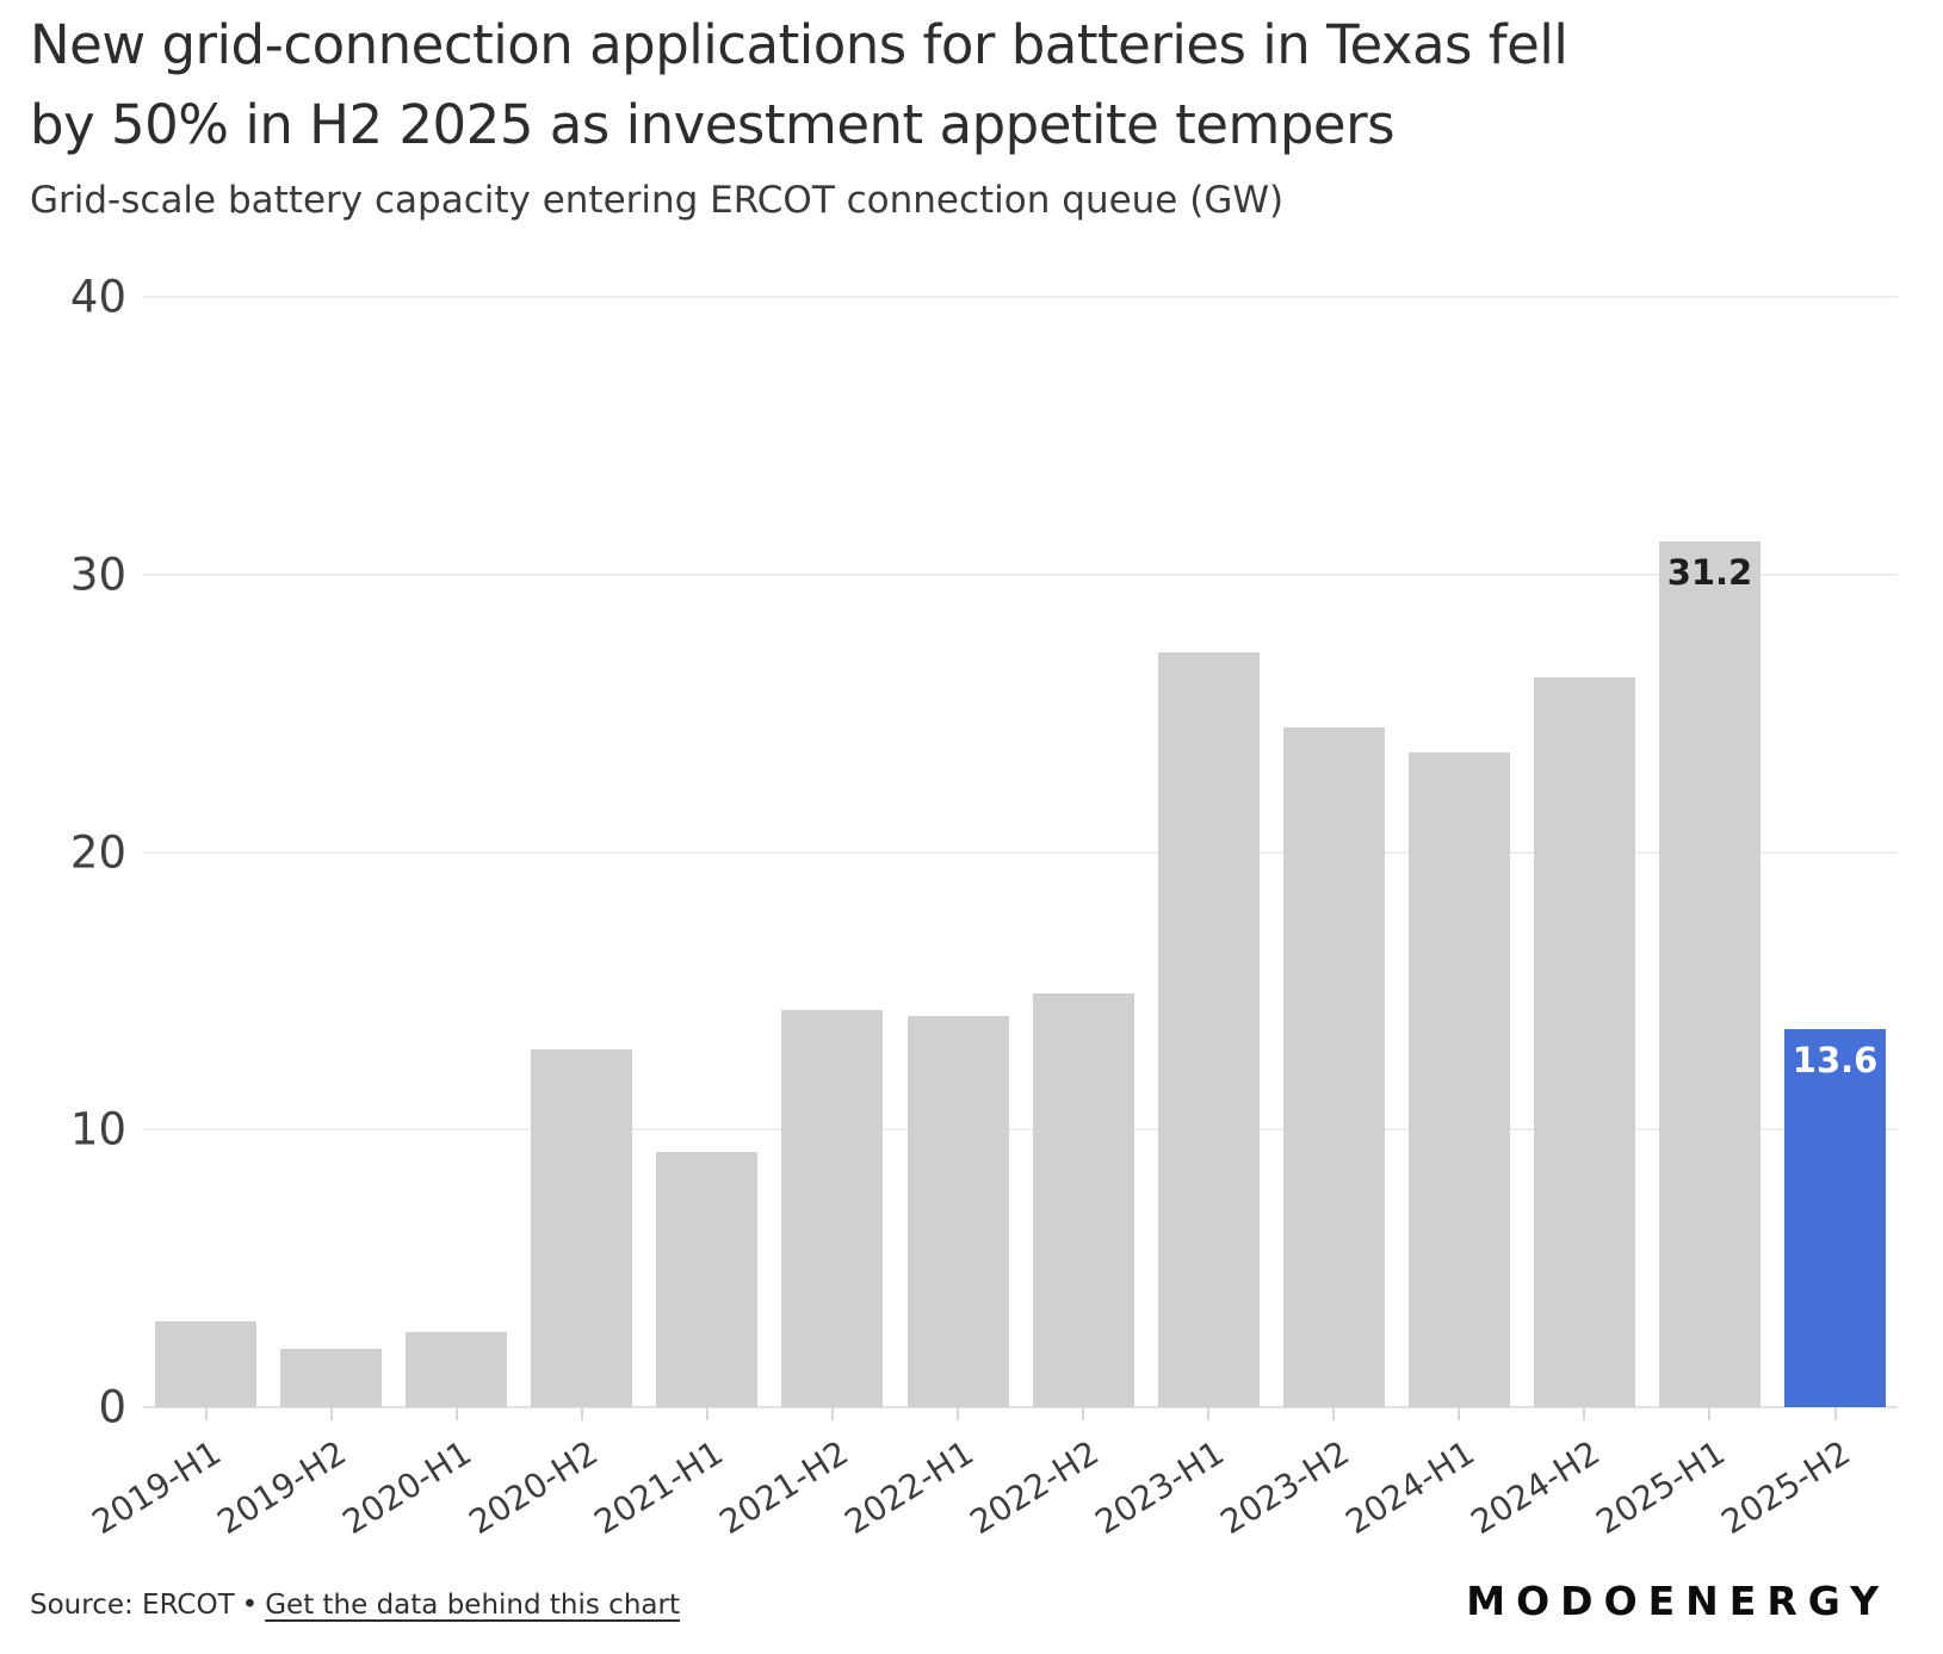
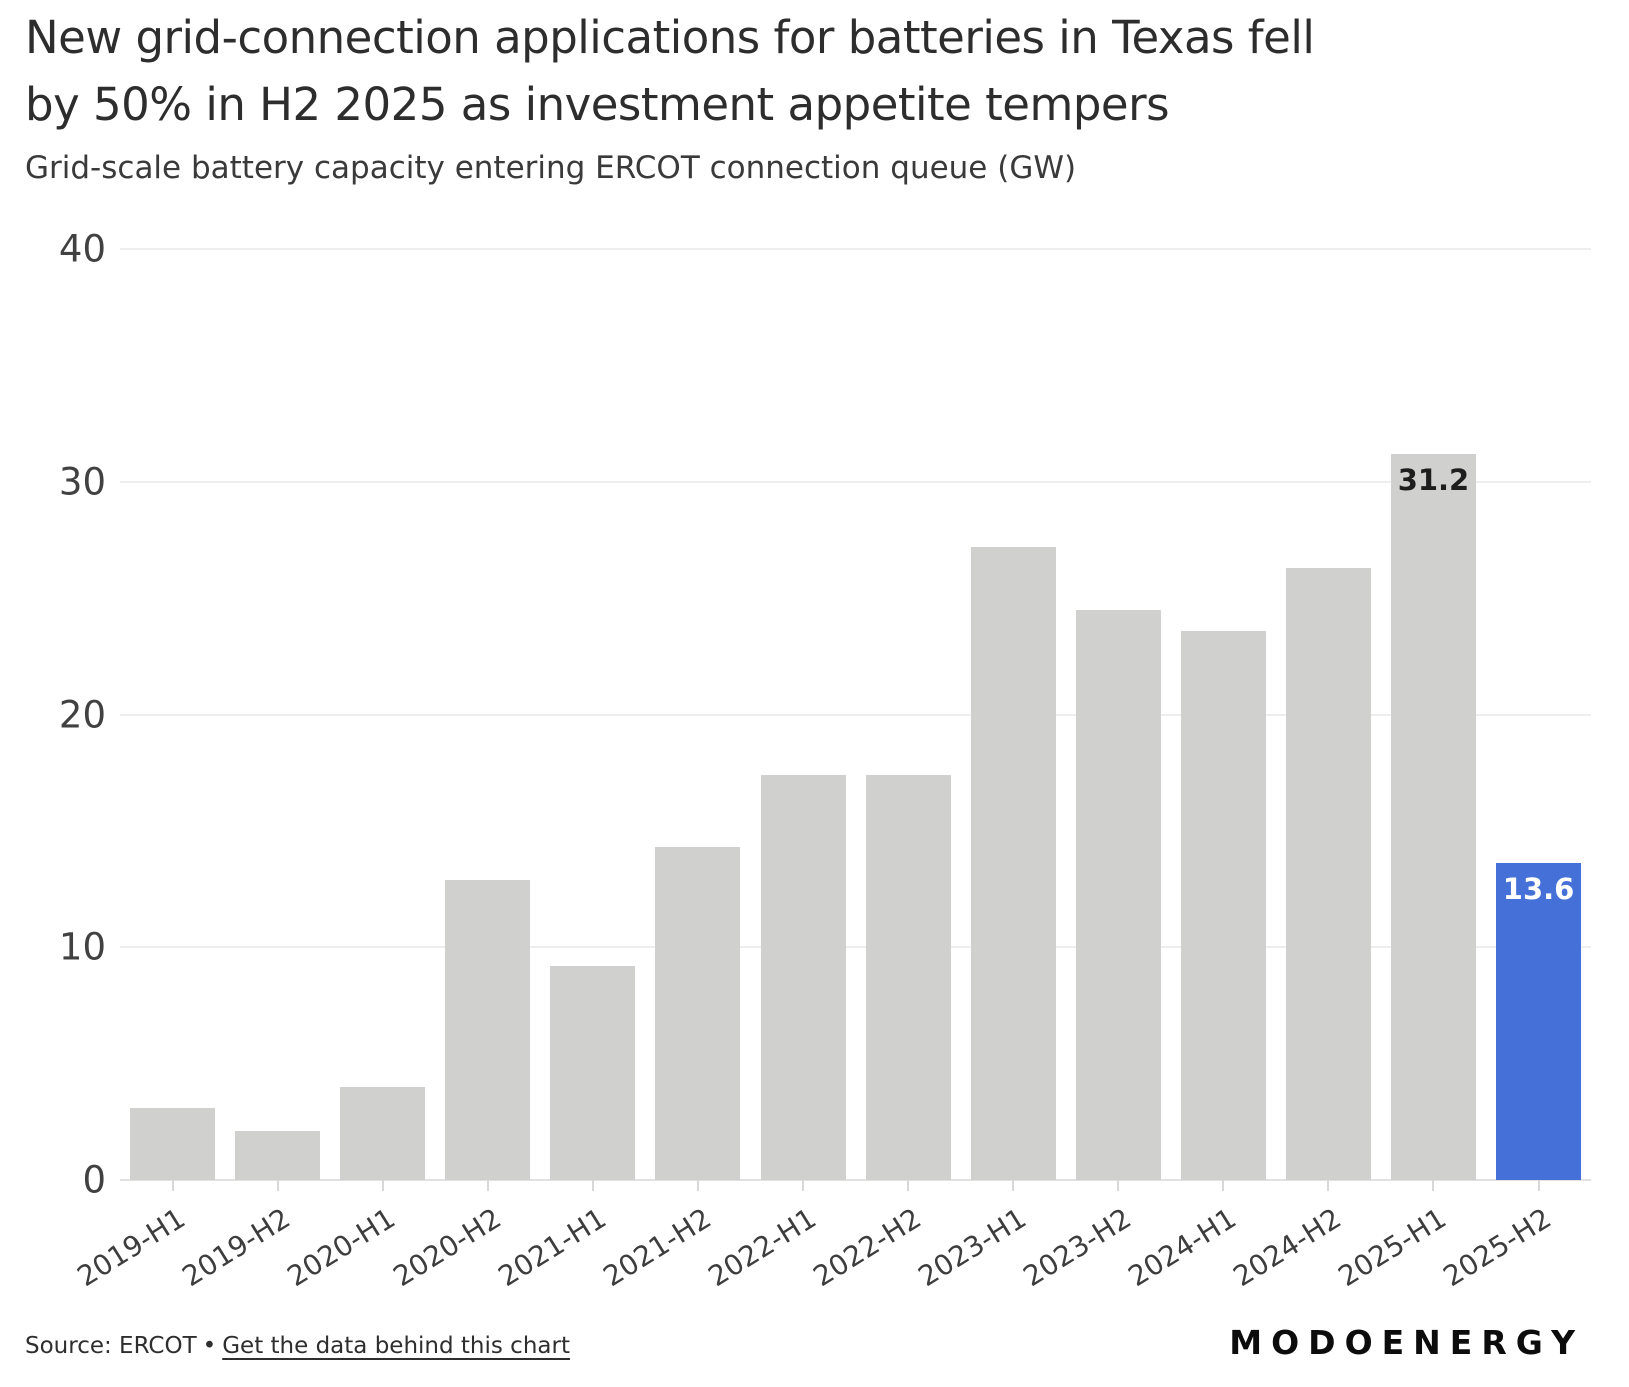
2020-H1: 2.7 -> 4.0
2022-H1: 14.1 -> 17.4
2022-H2: 14.9 -> 17.4
